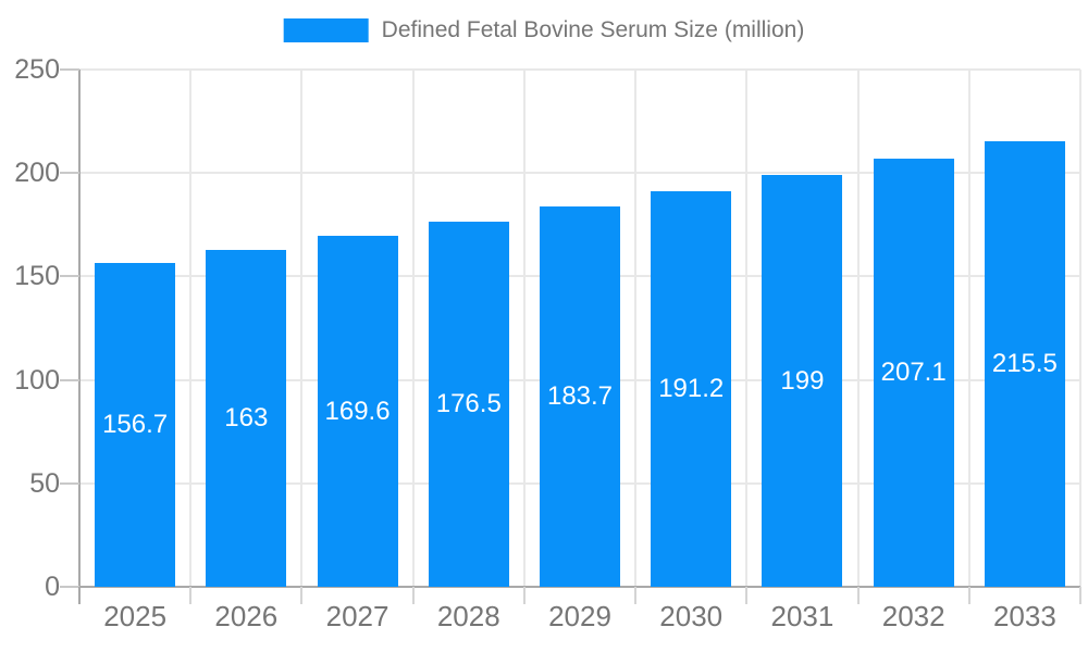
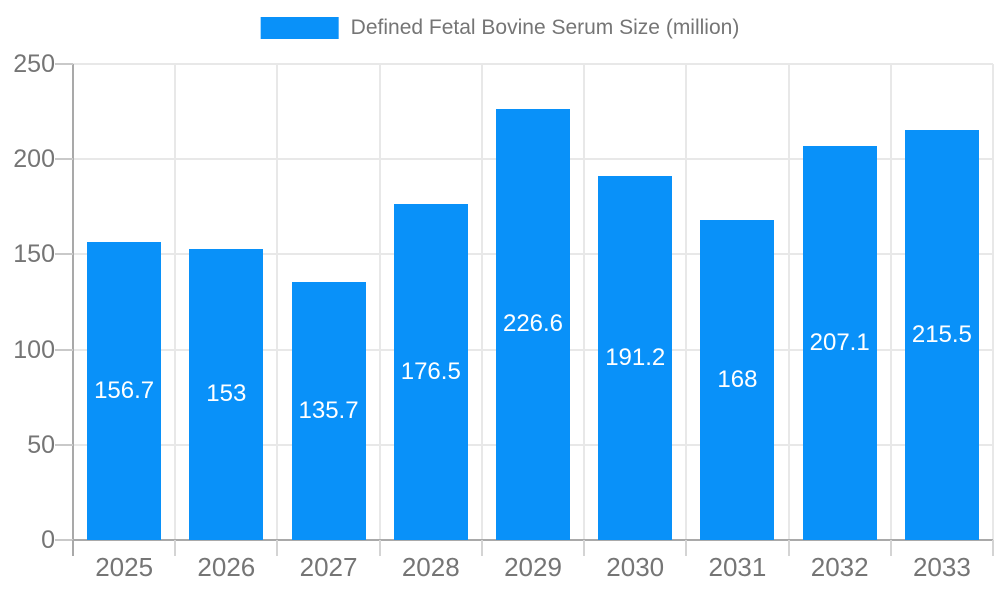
2026: 163 -> 153
2027: 169.6 -> 135.7
2029: 183.7 -> 226.6
2031: 199 -> 168
